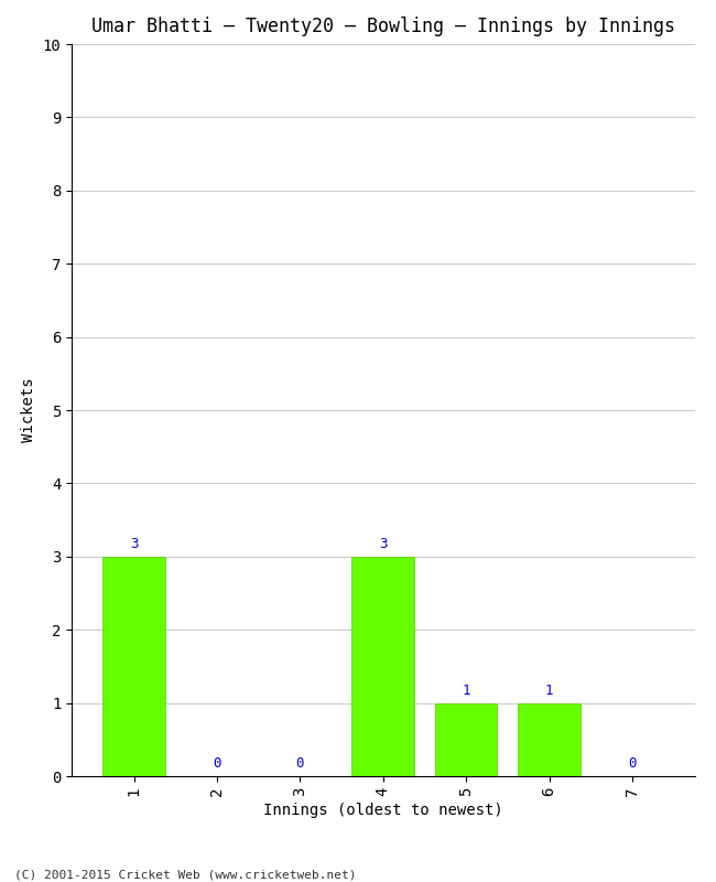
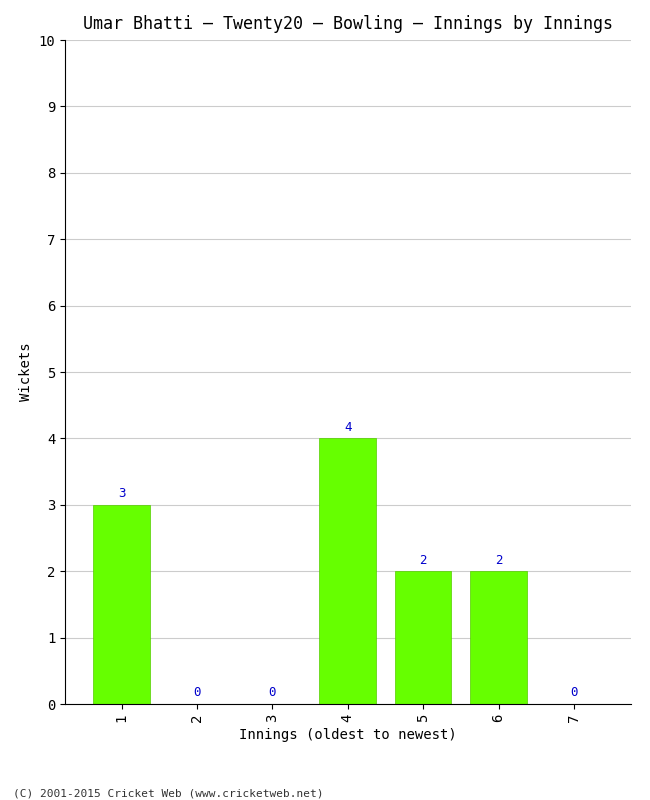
4: 3 -> 4
5: 1 -> 2
6: 1 -> 2
